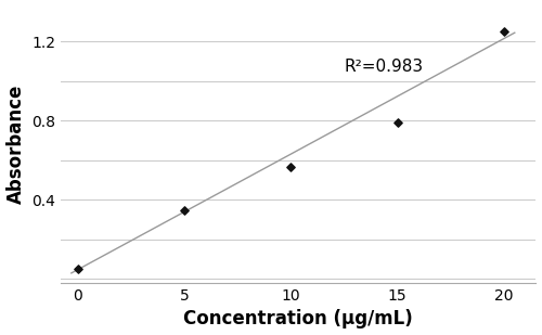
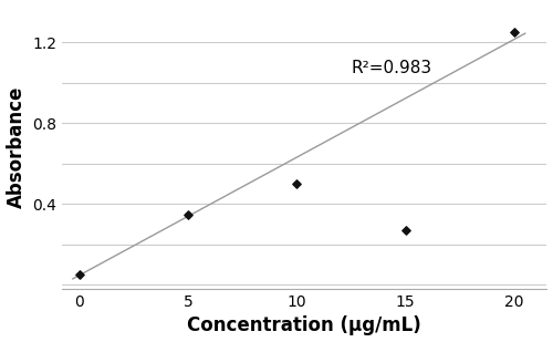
10: 0.56 -> 0.50
15: 0.79 -> 0.27
